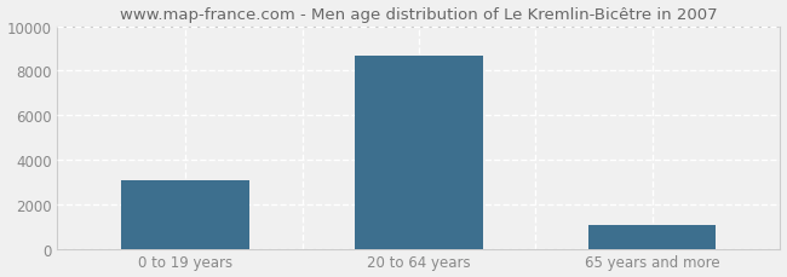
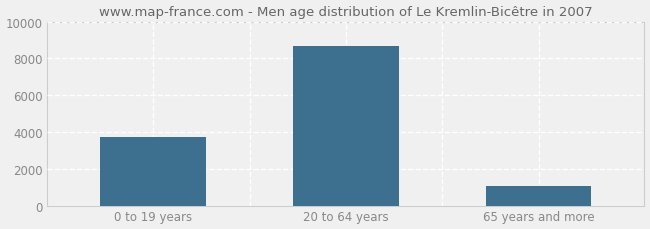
0 to 19 years: 3100 -> 3700
